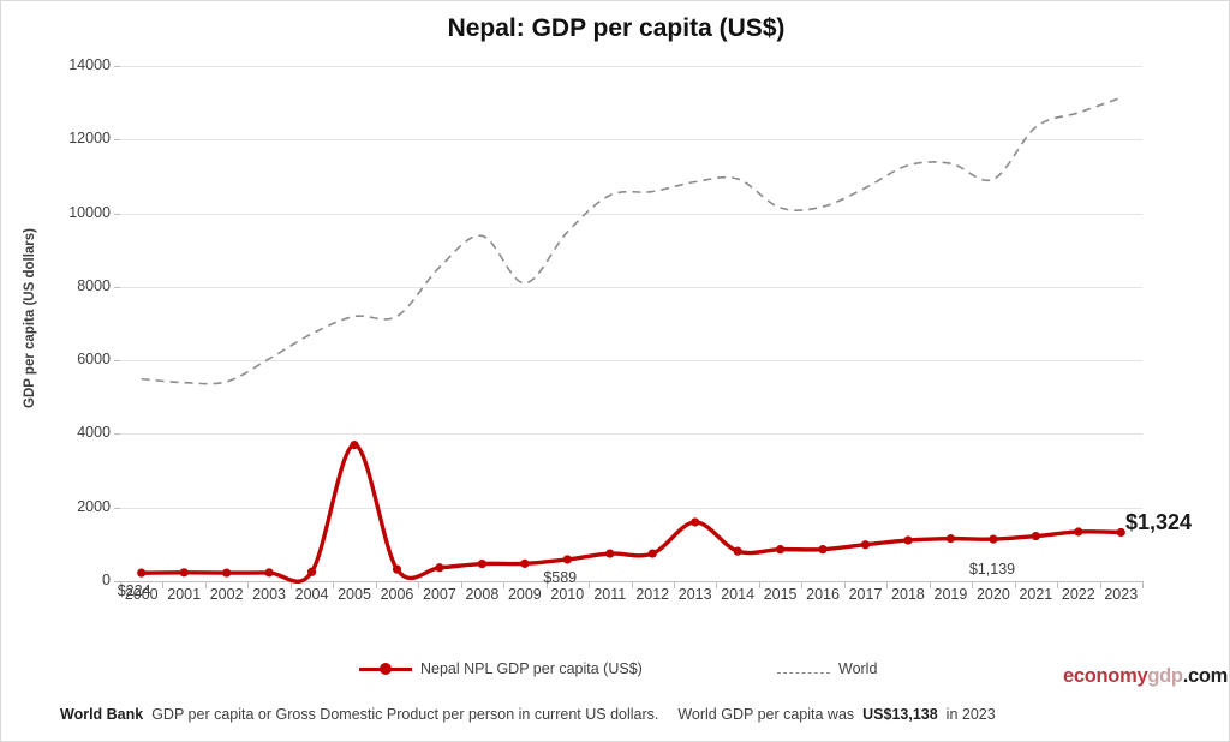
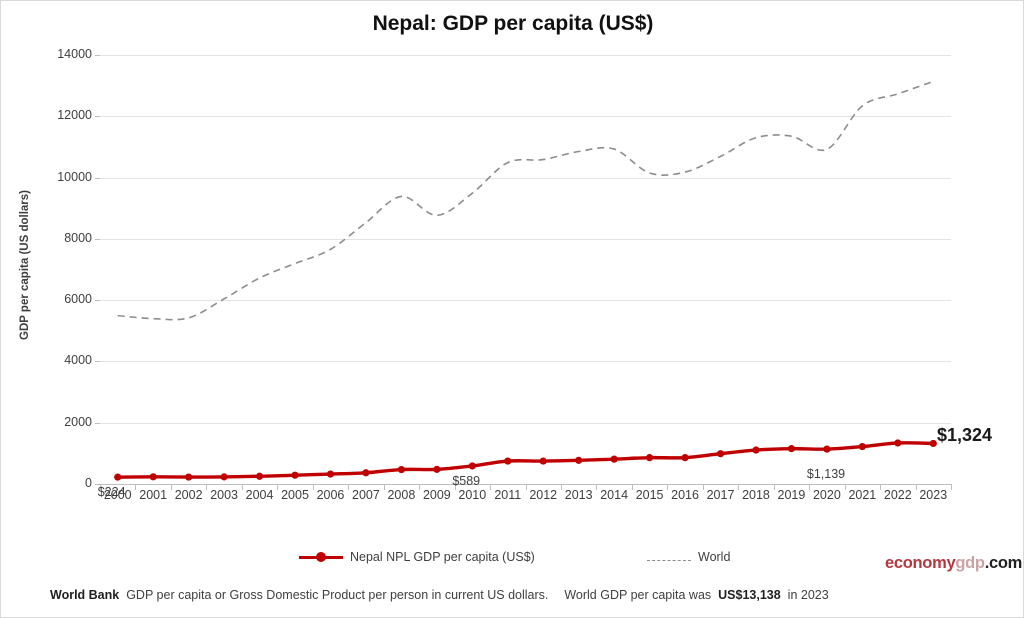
Nepal NPL GDP per capita (US$)/2005: 3700 -> 300
World/2006: 7200 -> 7700
World/2009: 8100 -> 8800
Nepal NPL GDP per capita (US$)/2013: 1600 -> 800
